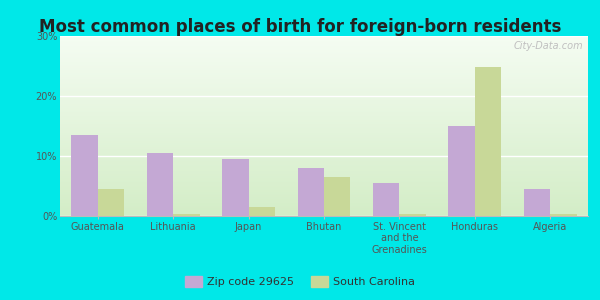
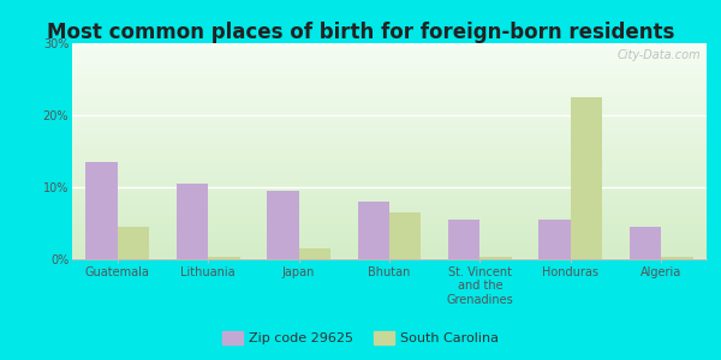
Zip code 29625/Honduras: 15.0% -> 5.5%
South Carolina/Honduras: 24.8% -> 22.5%
